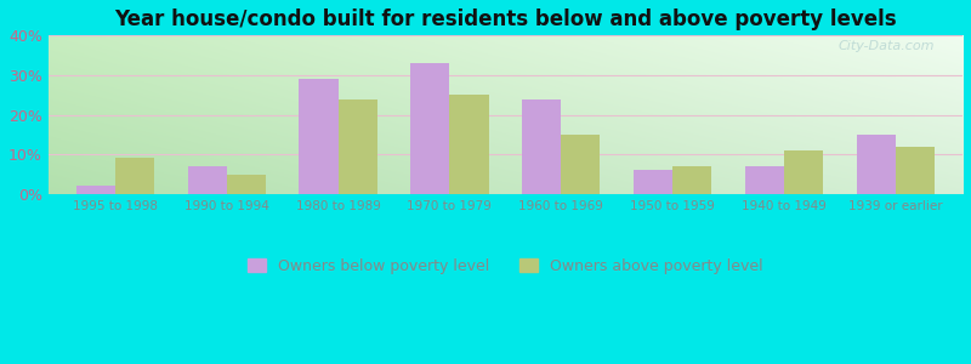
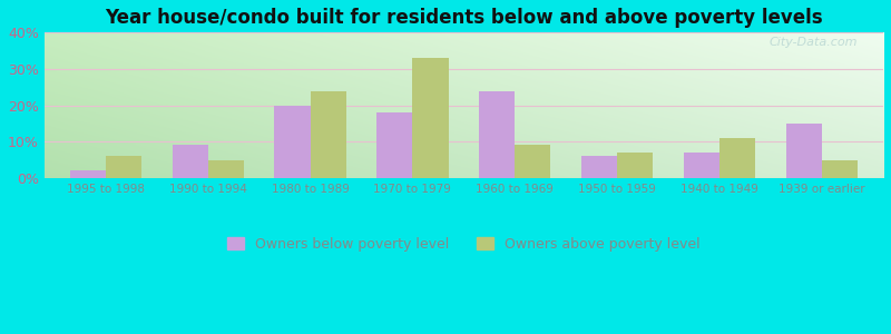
Owners above poverty level/1995 to 1998: 9% -> 6%
Owners below poverty level/1990 to 1994: 7% -> 9%
Owners below poverty level/1980 to 1989: 29% -> 20%
Owners below poverty level/1970 to 1979: 33% -> 18%
Owners above poverty level/1970 to 1979: 25% -> 33%
Owners above poverty level/1960 to 1969: 15% -> 9%
Owners above poverty level/1939 or earlier: 12% -> 5%
